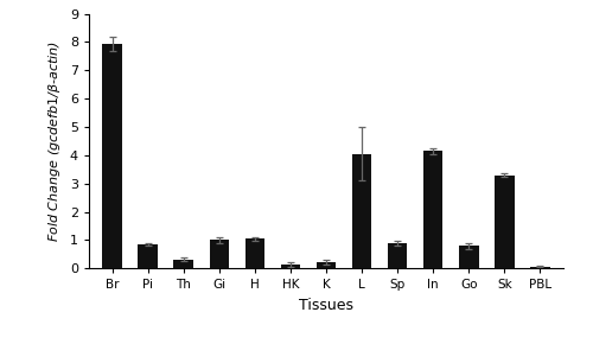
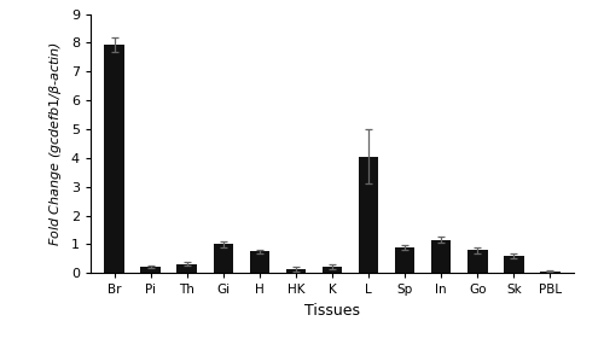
Pi: 0.85 -> 0.22
H: 1.05 -> 0.75
In: 4.15 -> 1.15
Sk: 3.30 -> 0.60
